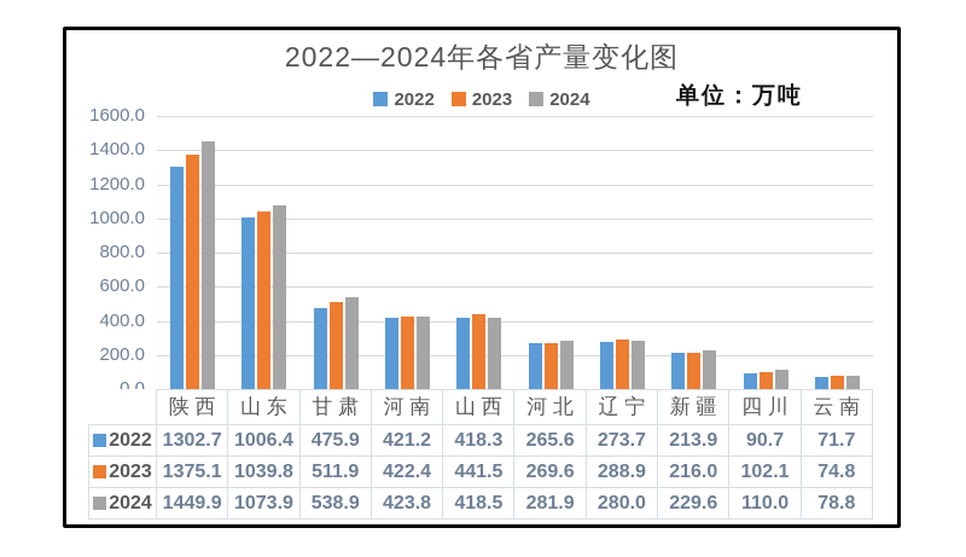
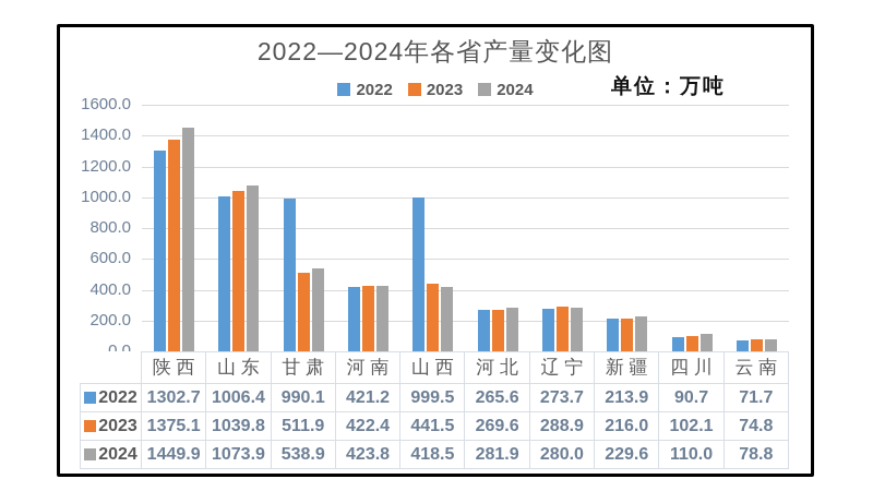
2022/甘 肃: 475.9 -> 990.1
2022/山 西: 418.3 -> 999.5
